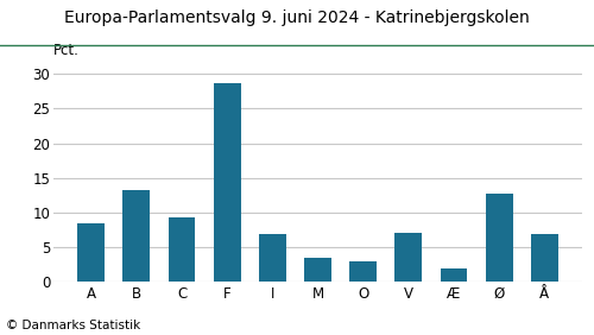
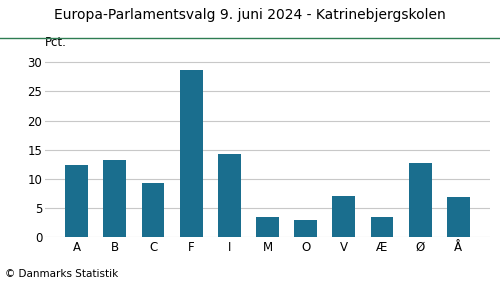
A: 8.4 -> 12.4
I: 6.9 -> 14.2
Æ: 1.8 -> 3.4
